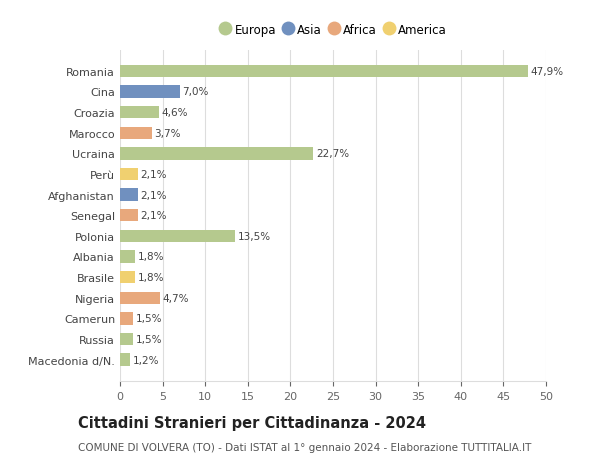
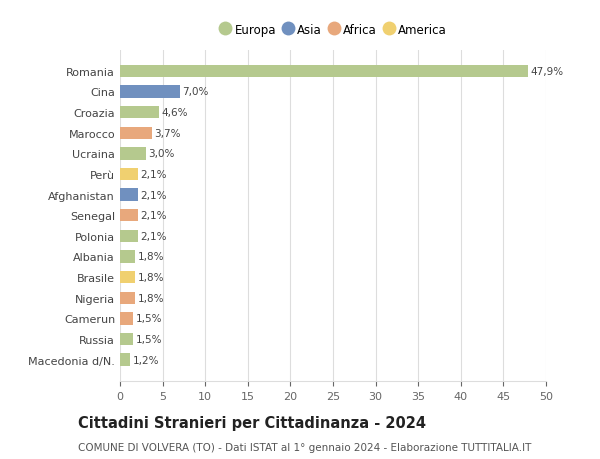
Ucraina: 22,7% -> 3,0%
Polonia: 13,5% -> 2,1%
Nigeria: 4,7% -> 1,8%
